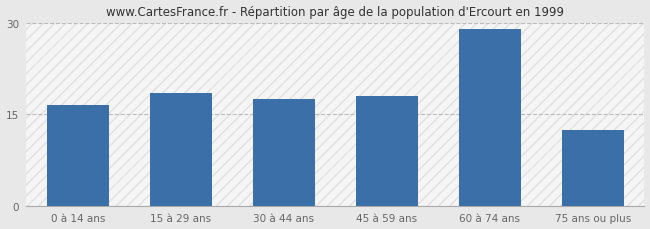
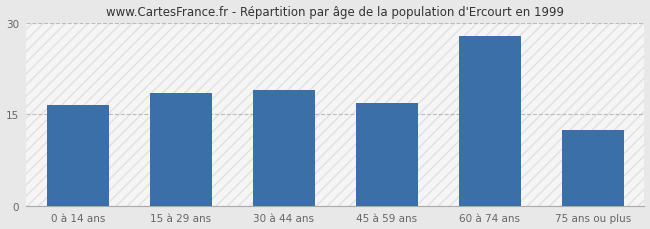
30 à 44 ans: 17.5 -> 19.0
45 à 59 ans: 18.0 -> 16.8
60 à 74 ans: 29.0 -> 27.8
